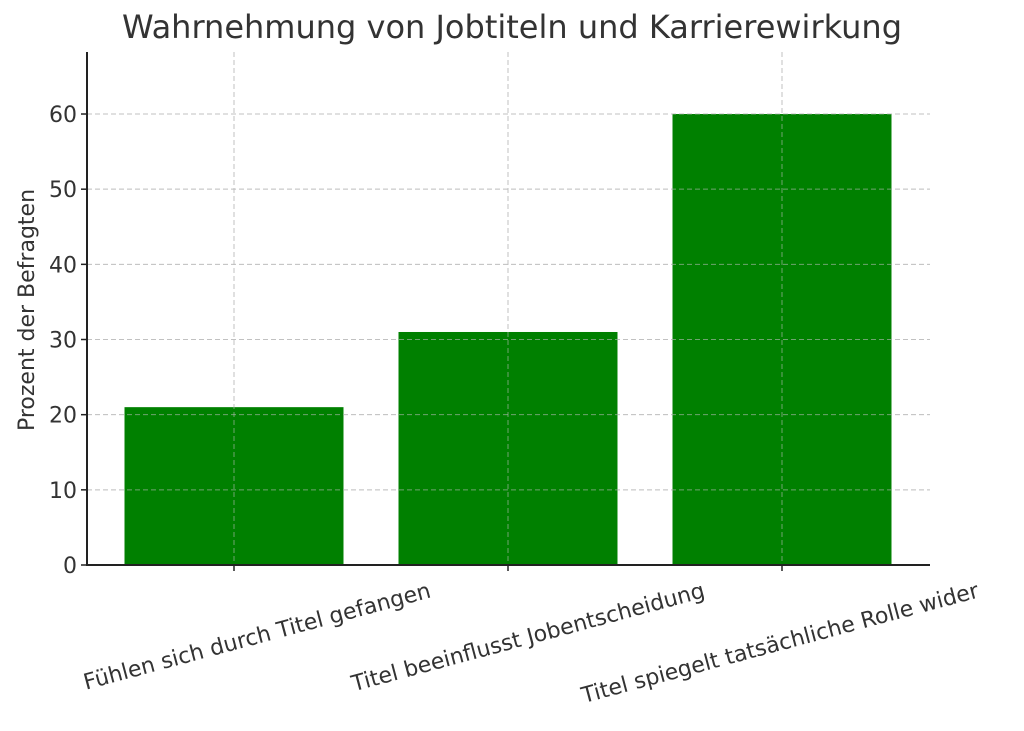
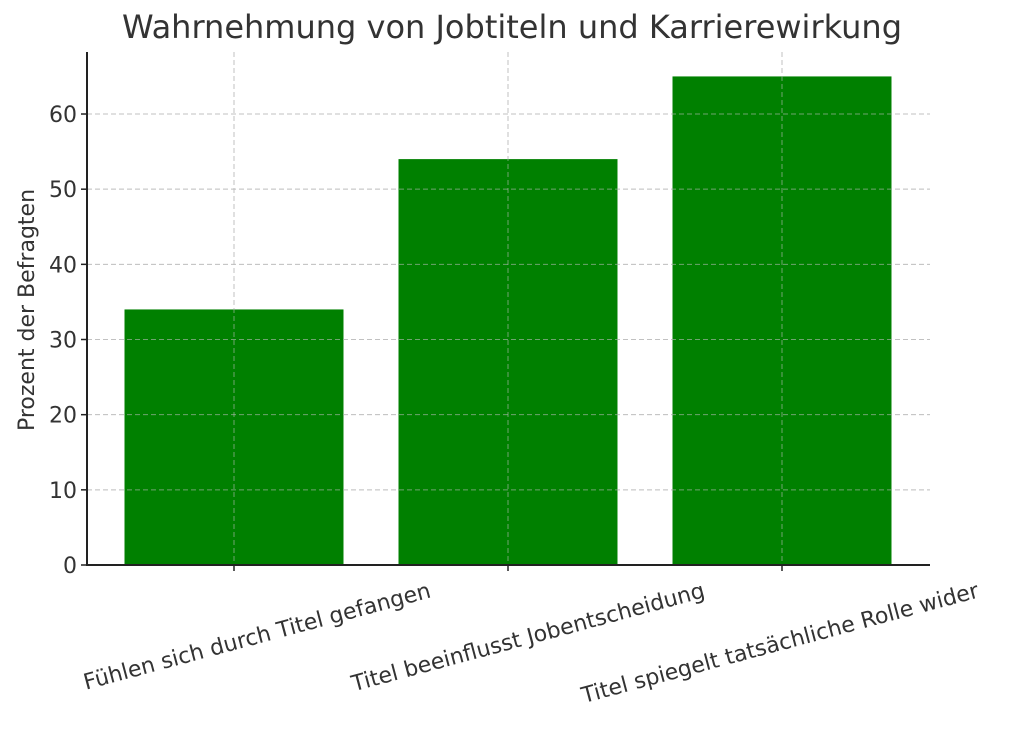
Fühlen sich durch Titel gefangen: 21 -> 34
Titel beeinflusst Jobentscheidung: 31 -> 54
Titel spiegelt tatsächliche Rolle wider: 60 -> 65
